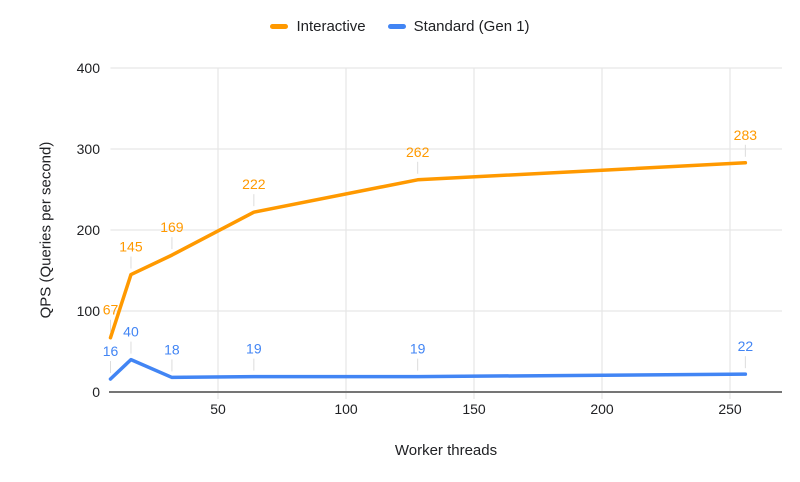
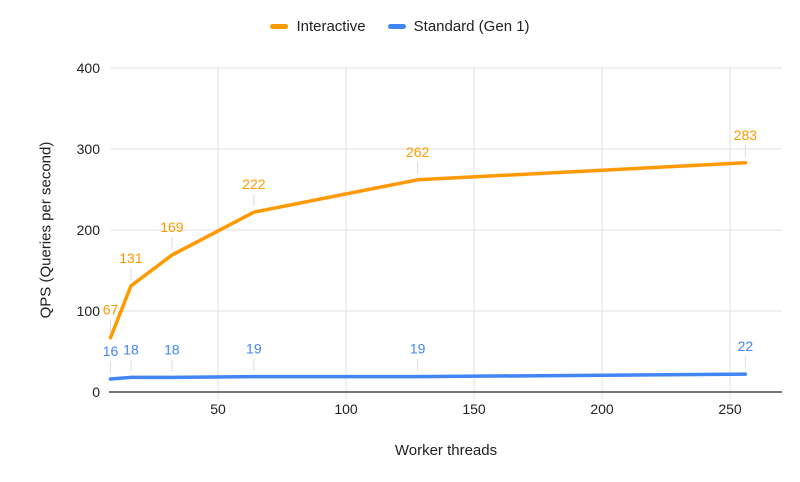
Interactive/16: 145 -> 131
Standard (Gen 1)/16: 40 -> 18
